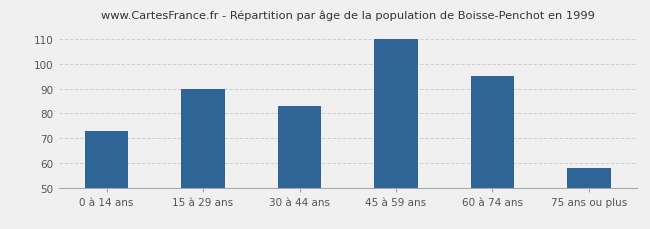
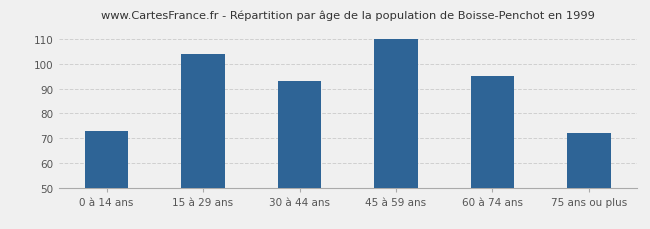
15 à 29 ans: 90 -> 104
30 à 44 ans: 83 -> 93
75 ans ou plus: 58 -> 72
